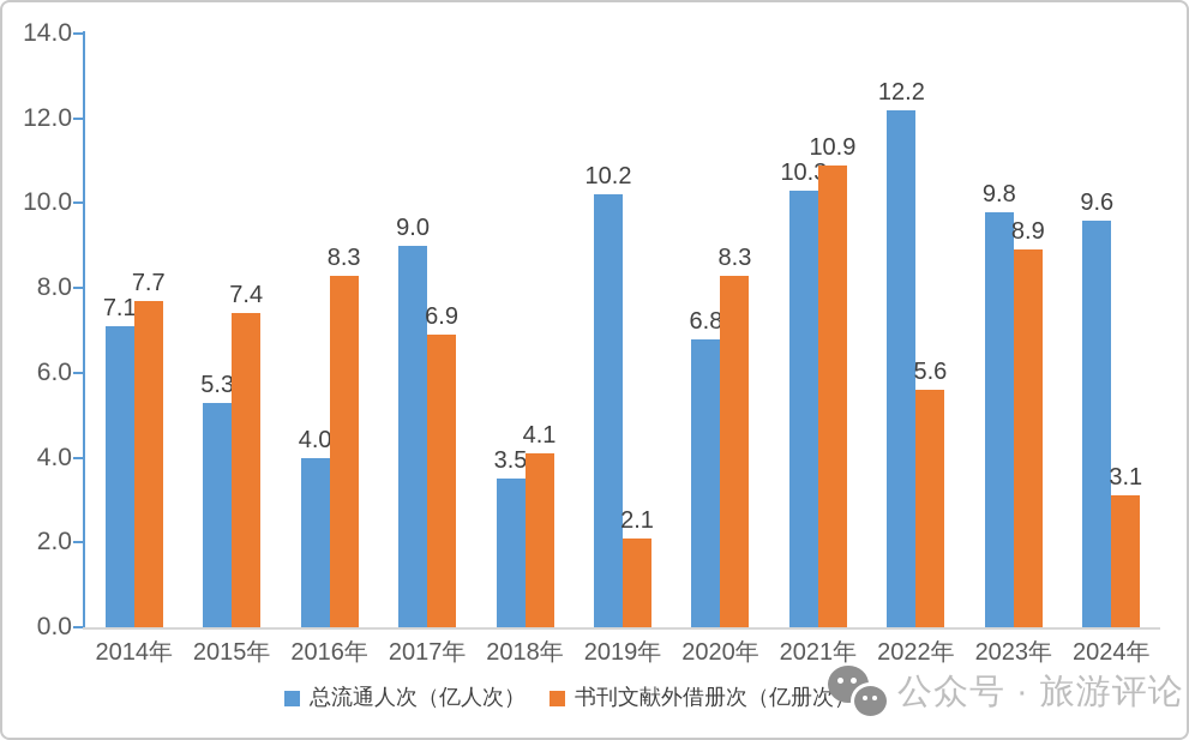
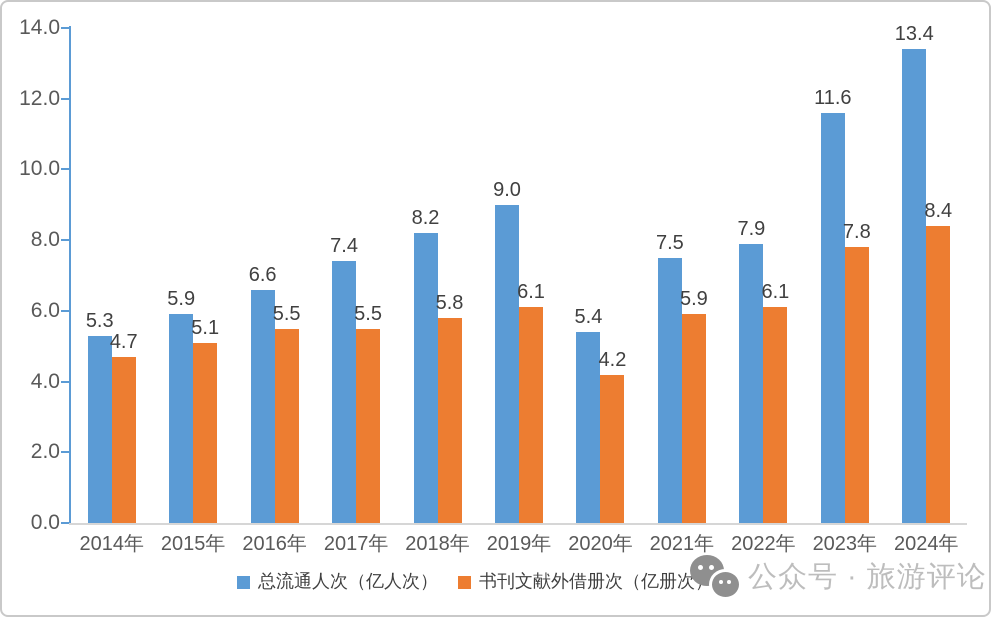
总流通人次（亿人次）/2014年: 7.1 -> 5.3
书刊文献外借册次（亿册次）/2014年: 7.7 -> 4.7
总流通人次（亿人次）/2015年: 5.3 -> 5.9
书刊文献外借册次（亿册次）/2015年: 7.4 -> 5.1
总流通人次（亿人次）/2016年: 4.0 -> 6.6
书刊文献外借册次（亿册次）/2016年: 8.3 -> 5.5
总流通人次（亿人次）/2017年: 9.0 -> 7.4
书刊文献外借册次（亿册次）/2017年: 6.9 -> 5.5
总流通人次（亿人次）/2018年: 3.5 -> 8.2
书刊文献外借册次（亿册次）/2018年: 4.1 -> 5.8
总流通人次（亿人次）/2019年: 10.2 -> 9.0
书刊文献外借册次（亿册次）/2019年: 2.1 -> 6.1
总流通人次（亿人次）/2020年: 6.8 -> 5.4
书刊文献外借册次（亿册次）/2020年: 8.3 -> 4.2
总流通人次（亿人次）/2021年: 10.3 -> 7.5
书刊文献外借册次（亿册次）/2021年: 10.9 -> 5.9
总流通人次（亿人次）/2022年: 12.2 -> 7.9
书刊文献外借册次（亿册次）/2022年: 5.6 -> 6.1
总流通人次（亿人次）/2023年: 9.8 -> 11.6
书刊文献外借册次（亿册次）/2023年: 8.9 -> 7.8
总流通人次（亿人次）/2024年: 9.6 -> 13.4
书刊文献外借册次（亿册次）/2024年: 3.1 -> 8.4
